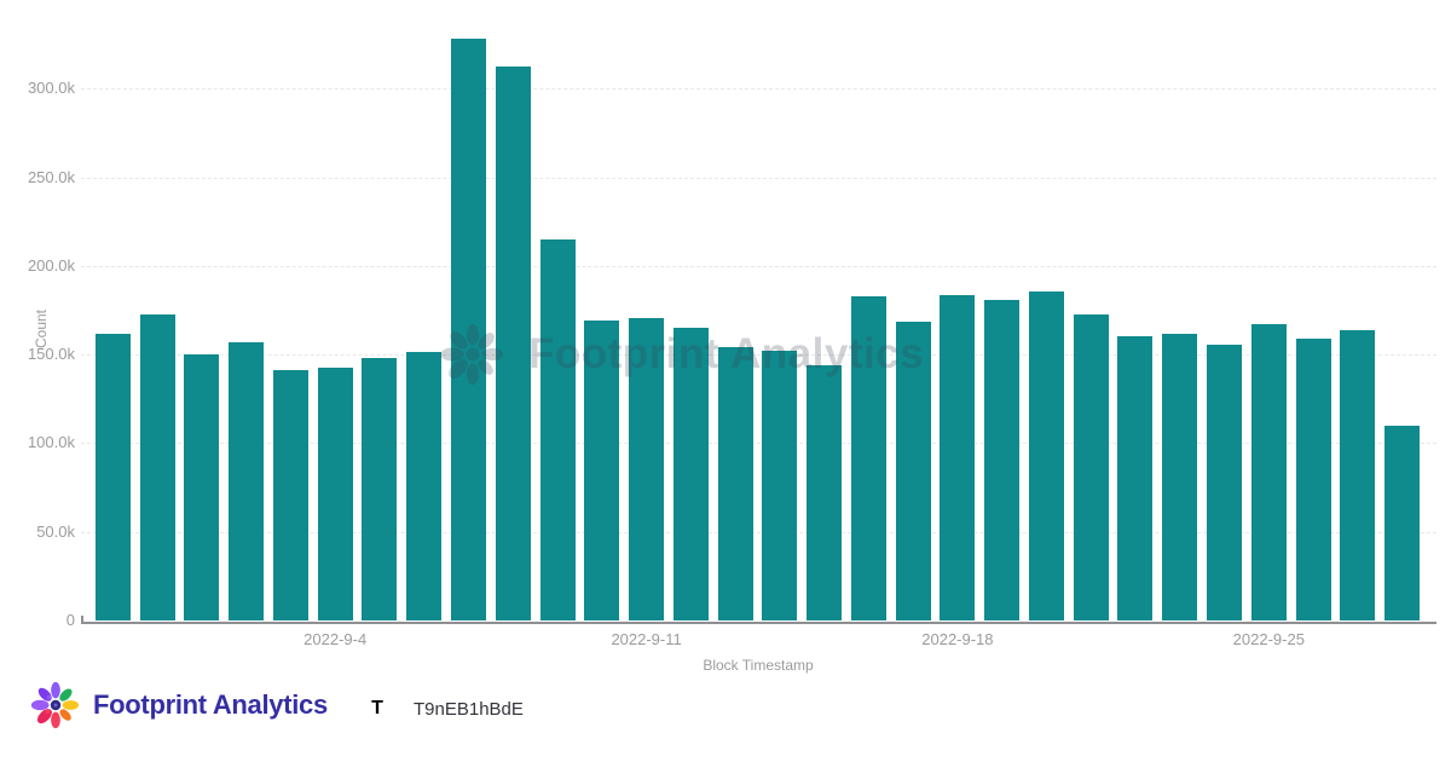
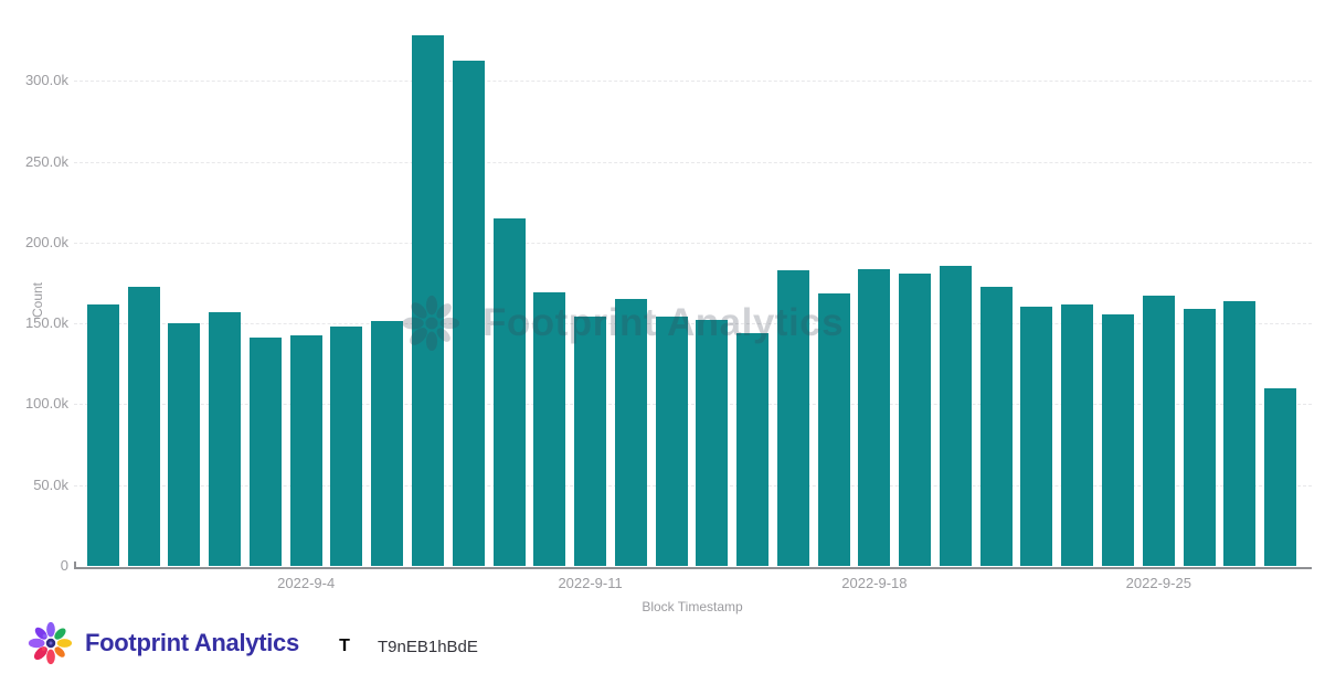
2022-9-11: 171k -> 154k
